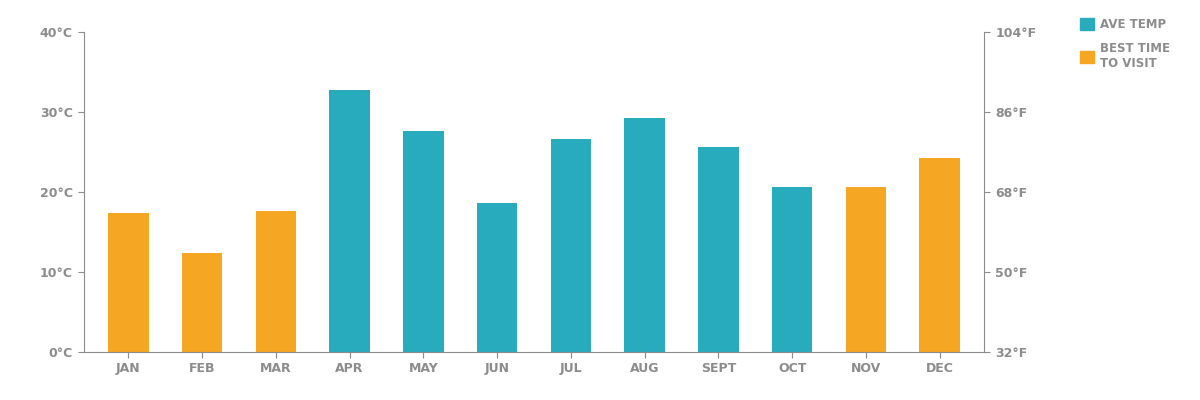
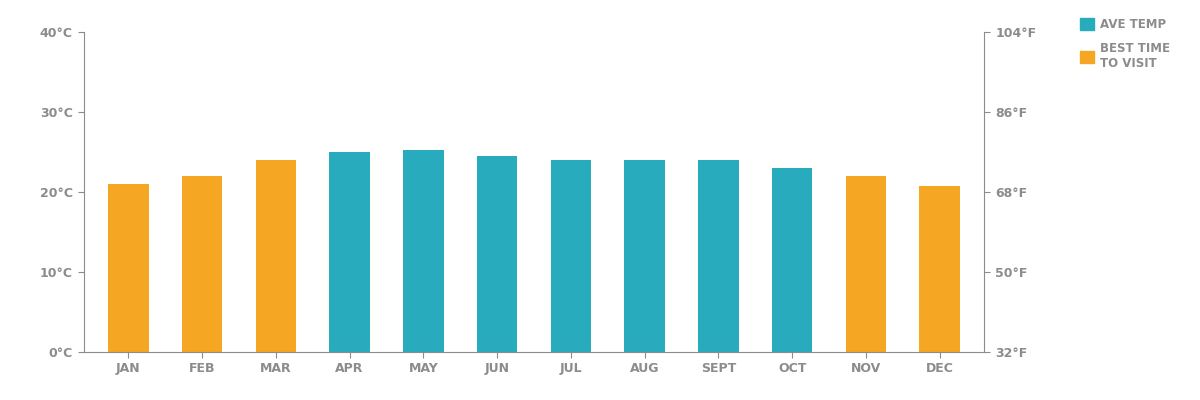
JAN: 17.4°C -> 21.0°C
FEB: 12.4°C -> 22.0°C
MAR: 17.6°C -> 24.0°C
APR: 32.8°C -> 25.0°C
MAY: 27.6°C -> 25.2°C
JUN: 18.6°C -> 24.5°C
JUL: 26.6°C -> 24.0°C
AUG: 29.2°C -> 24.0°C
SEPT: 25.6°C -> 24.0°C
OCT: 20.6°C -> 23.0°C
NOV: 20.6°C -> 22.0°C
DEC: 24.2°C -> 20.8°C
